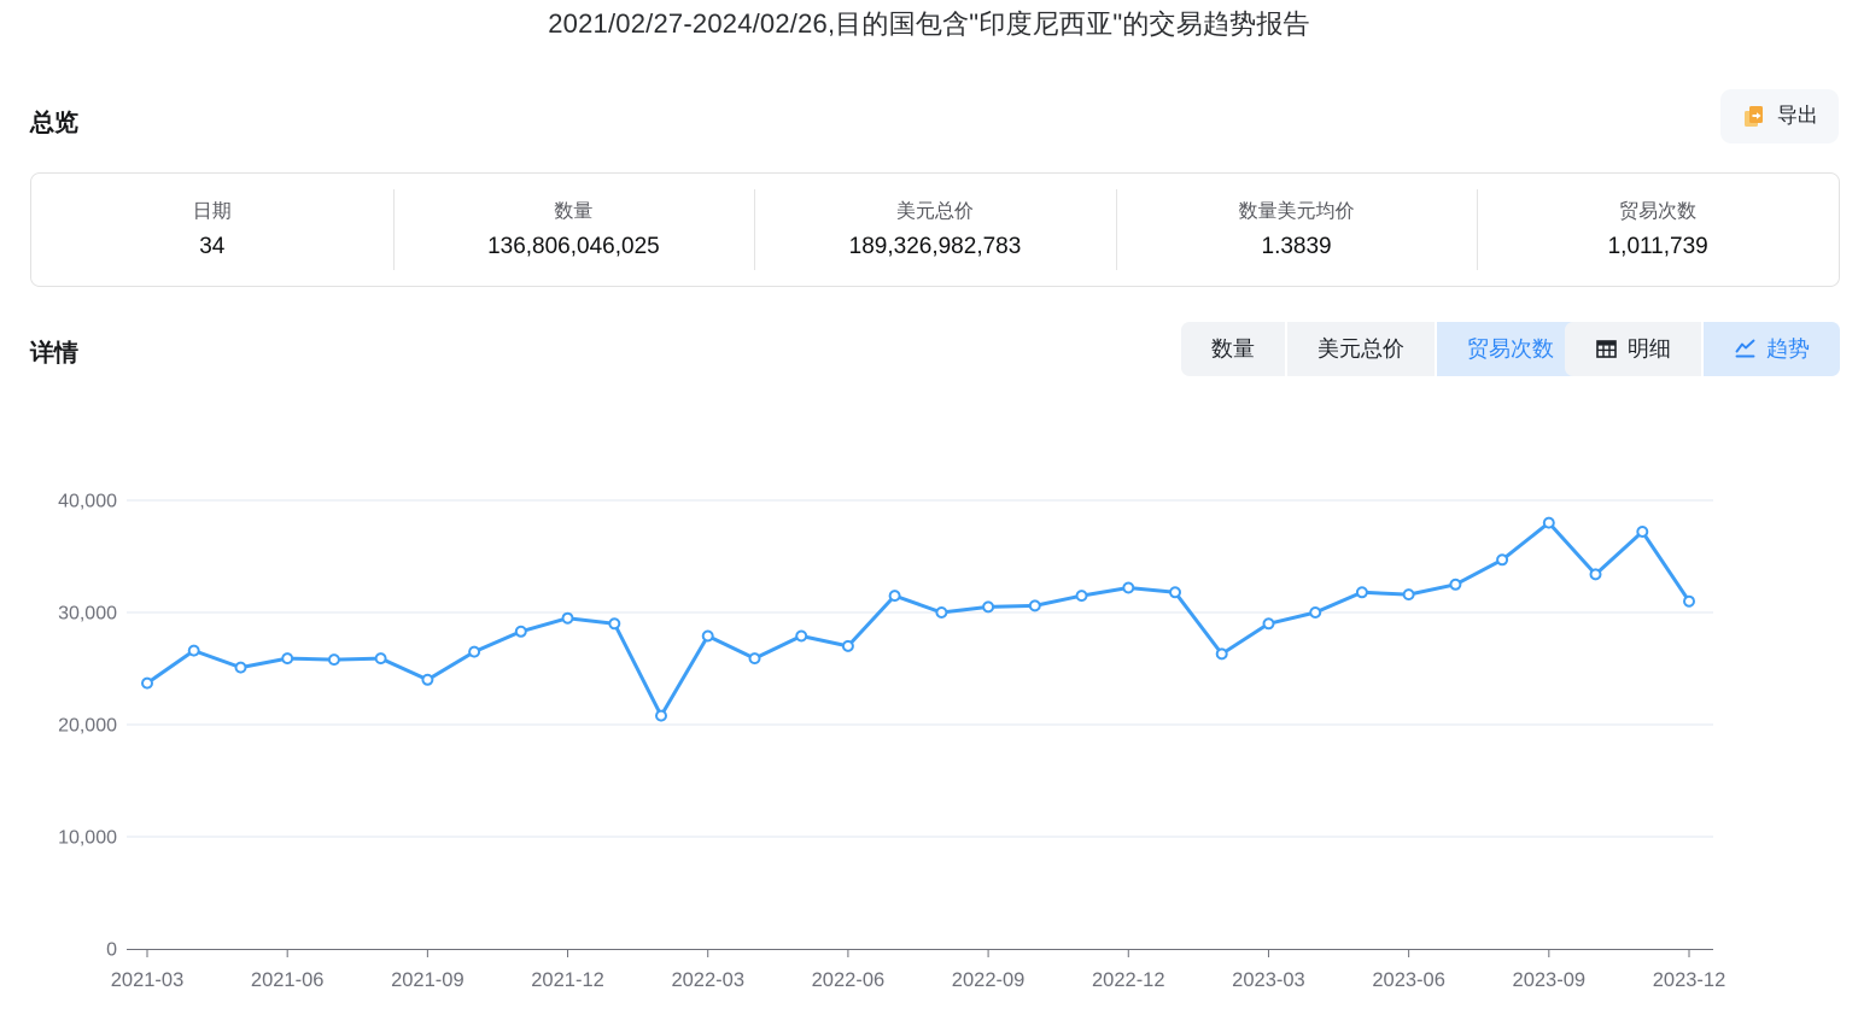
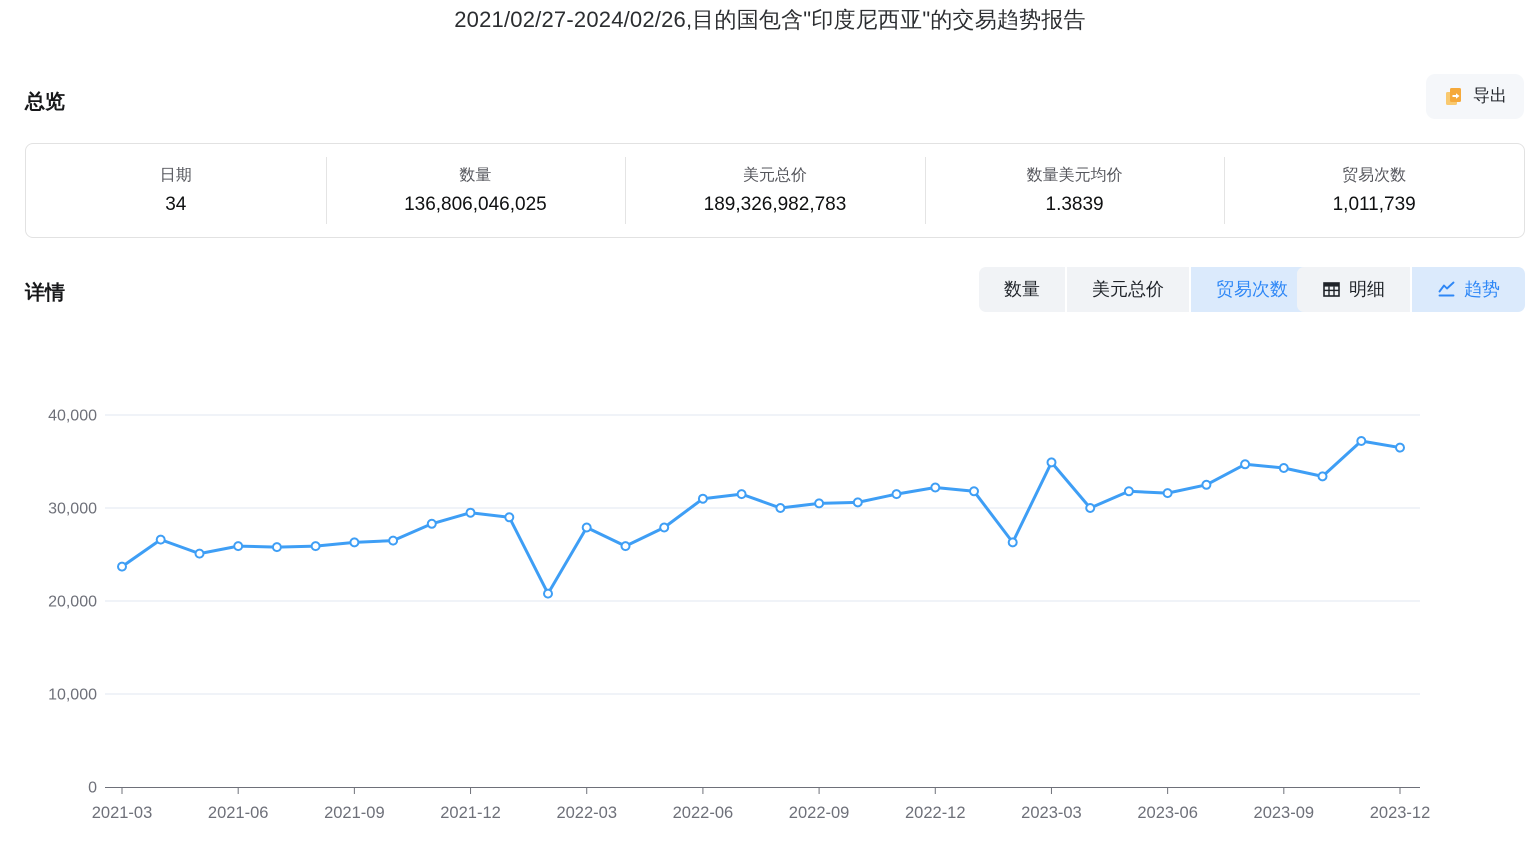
2021-09: 24000 -> 26000
2022-06: 27000 -> 31000
2023-03: 29000 -> 35000
2023-09: 38000 -> 34000
2023-12: 31000 -> 36000
